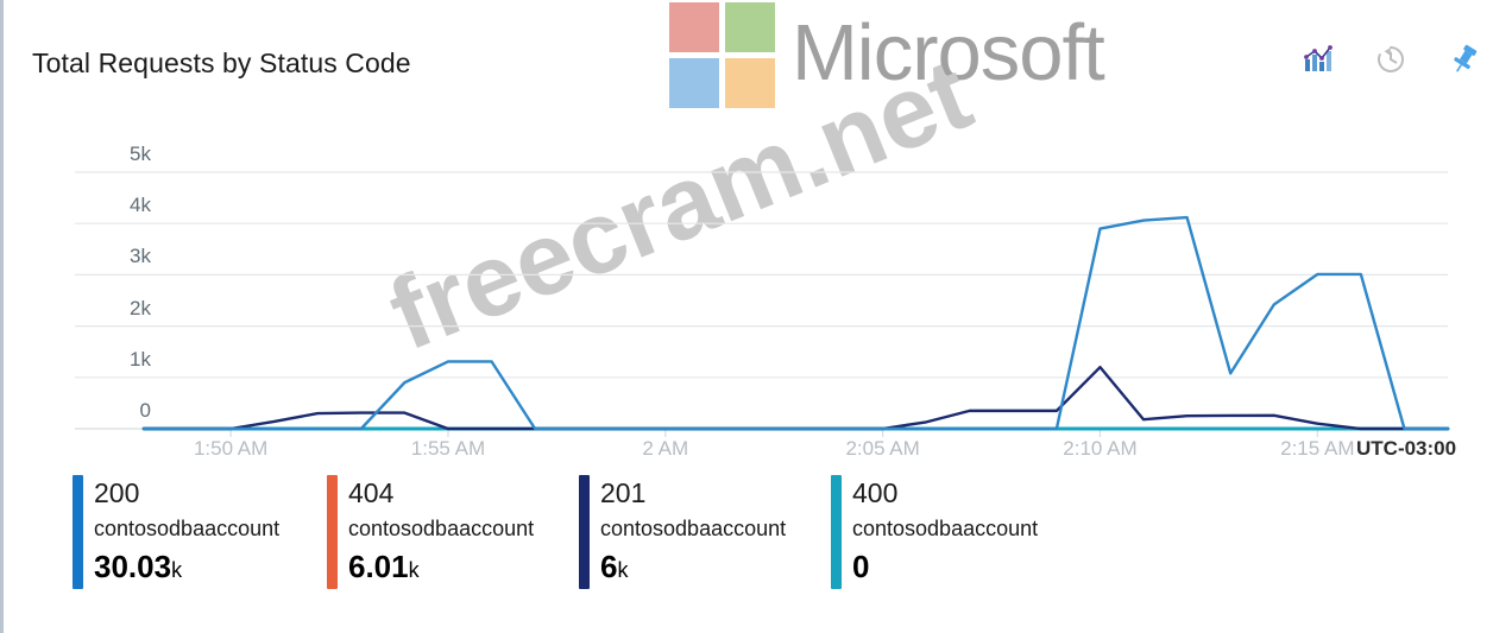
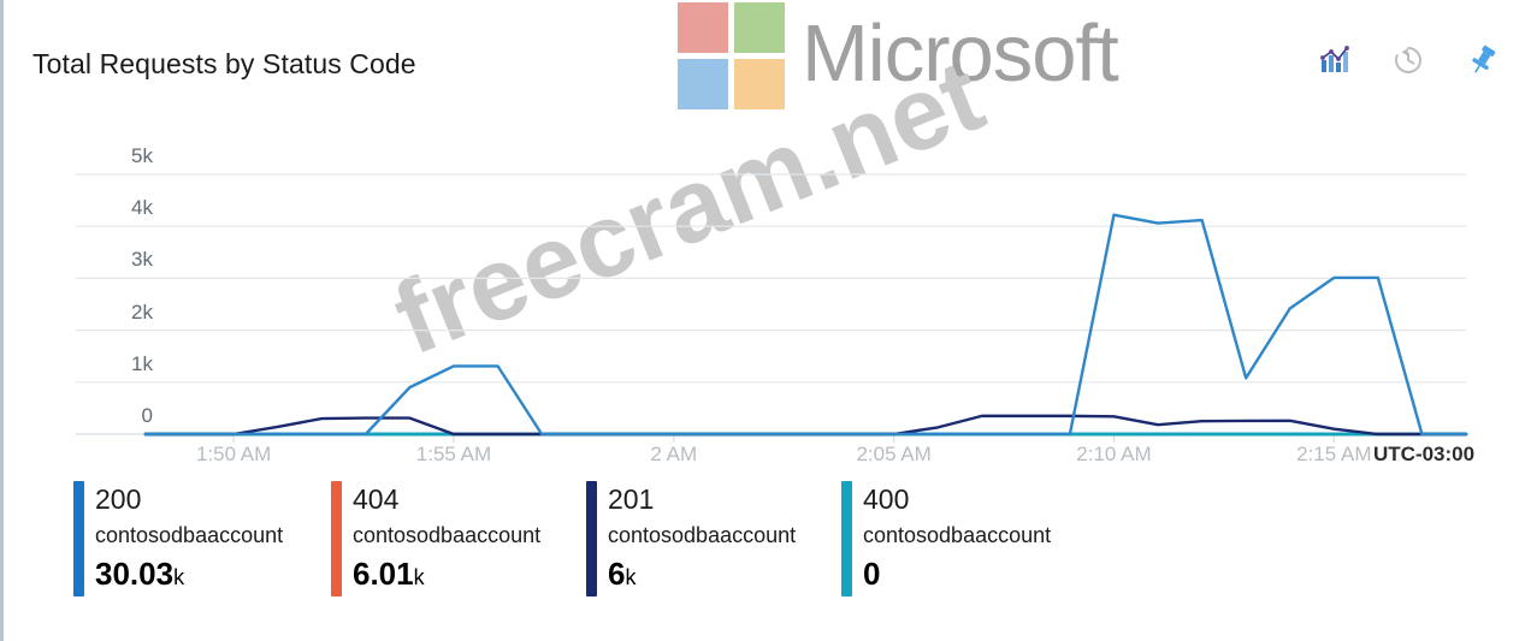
200/2:10 AM: 3.9k -> 4.2k
201/2:10 AM: 1.2k -> 0.3k
